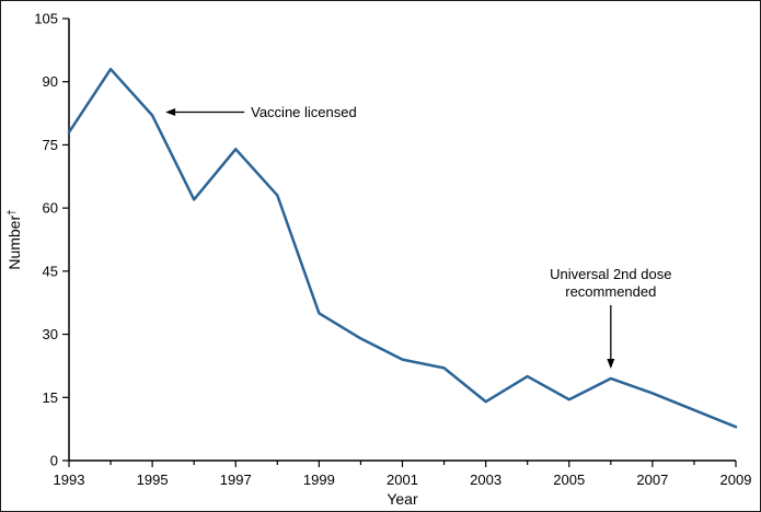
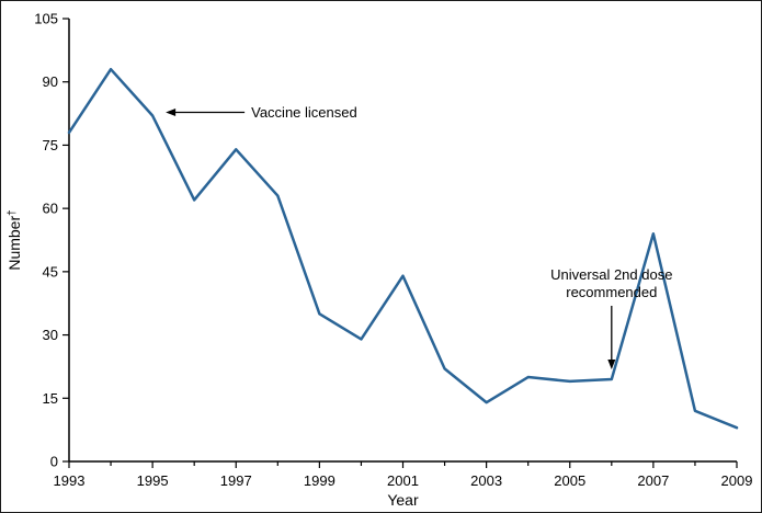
2001: 24 -> 44
2005: 14 -> 19
2007: 16 -> 54
